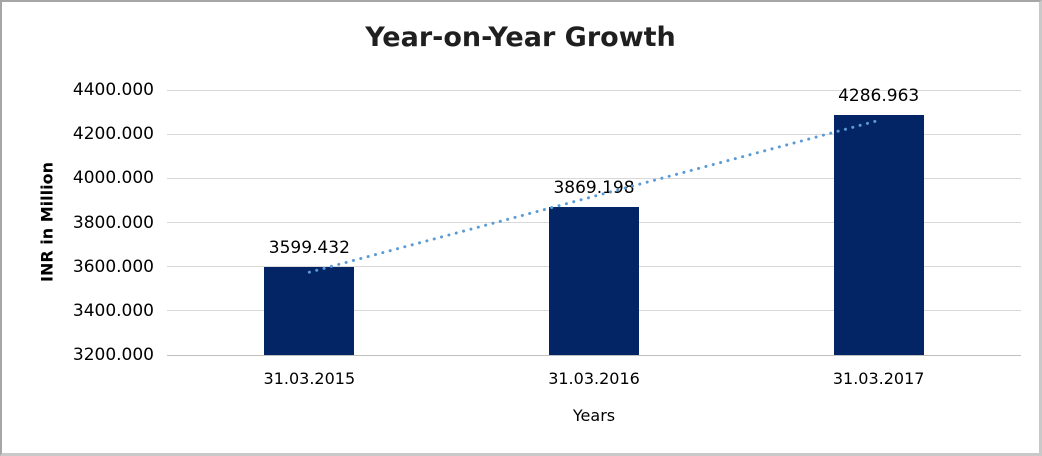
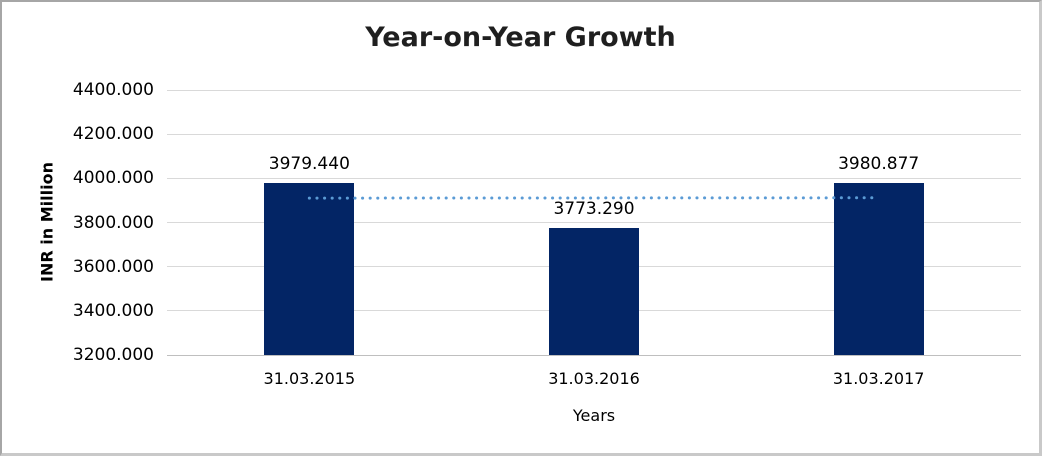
31.03.2015: 3599.432 -> 3979.440
31.03.2016: 3869.198 -> 3773.290
31.03.2017: 4286.963 -> 3980.877
